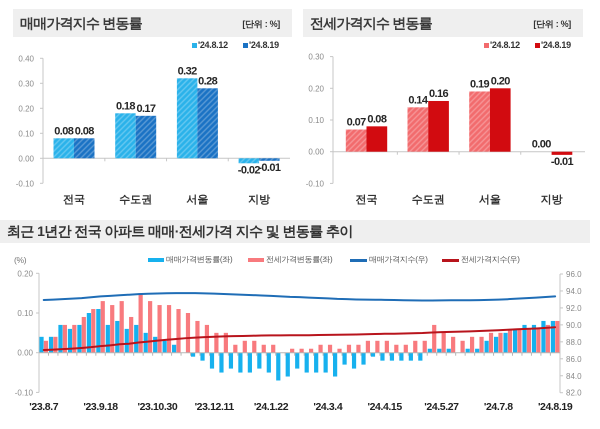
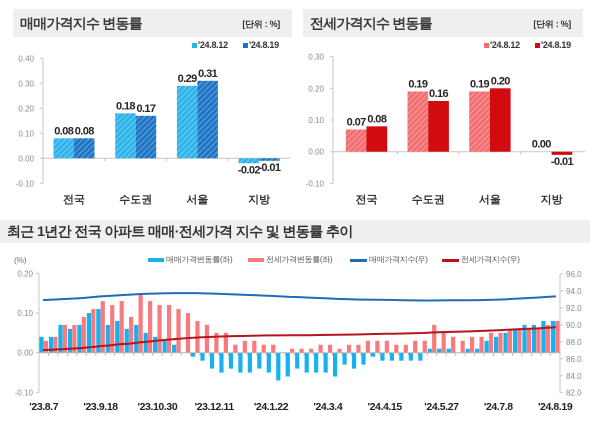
매매가격지수 변동률/'24.8.12/서울: 0.32 -> 0.29
매매가격지수 변동률/'24.8.19/서울: 0.28 -> 0.31
전세가격지수 변동률/'24.8.12/수도권: 0.14 -> 0.19
